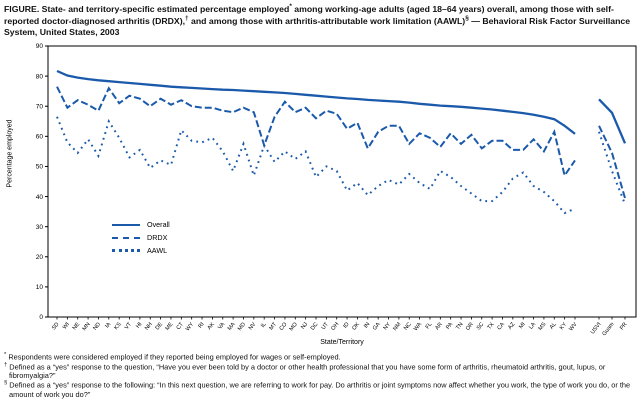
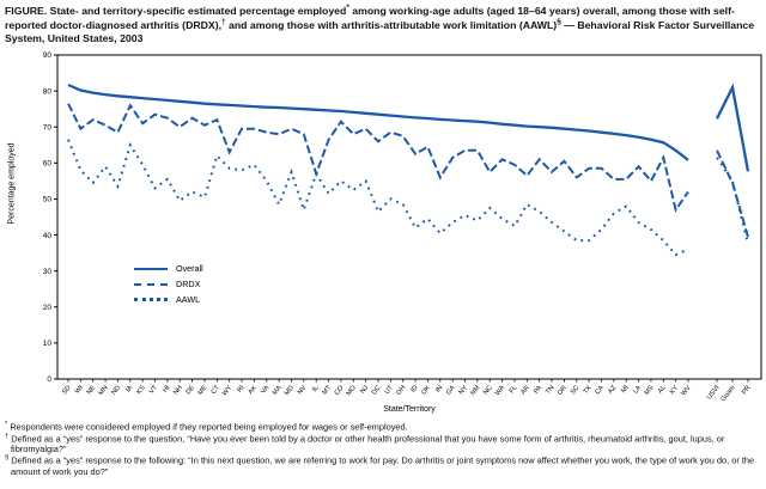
DRDX/WY: 70 -> 63
Overall/Guam: 68 -> 81
AAWL/Guam: 48 -> 55
